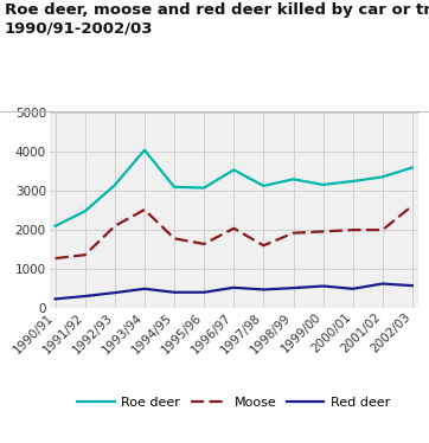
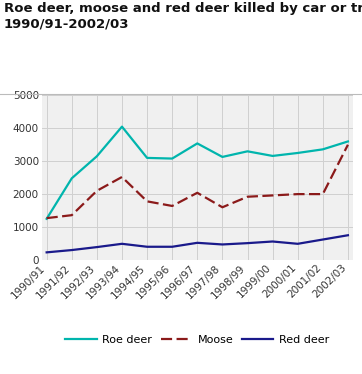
Roe deer/1990/91: 2100 -> 1250
Moose/2002/03: 2620 -> 3500
Red deer/2002/03: 570 -> 750
